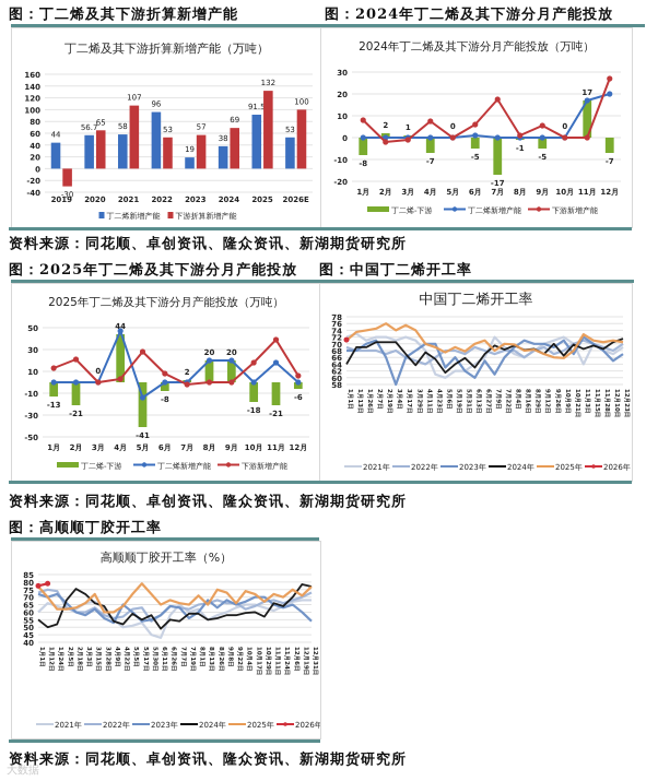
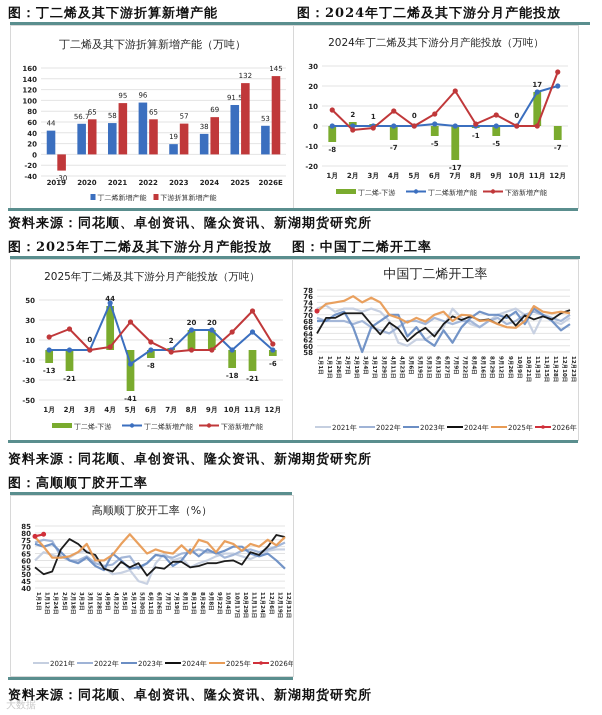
丁二烯及其下游折算新增产能（万吨）/下游折算新增产能/2021: 107 -> 95
丁二烯及其下游折算新增产能（万吨）/下游折算新增产能/2022: 53 -> 65
丁二烯及其下游折算新增产能（万吨）/下游折算新增产能/2026E: 100 -> 145
